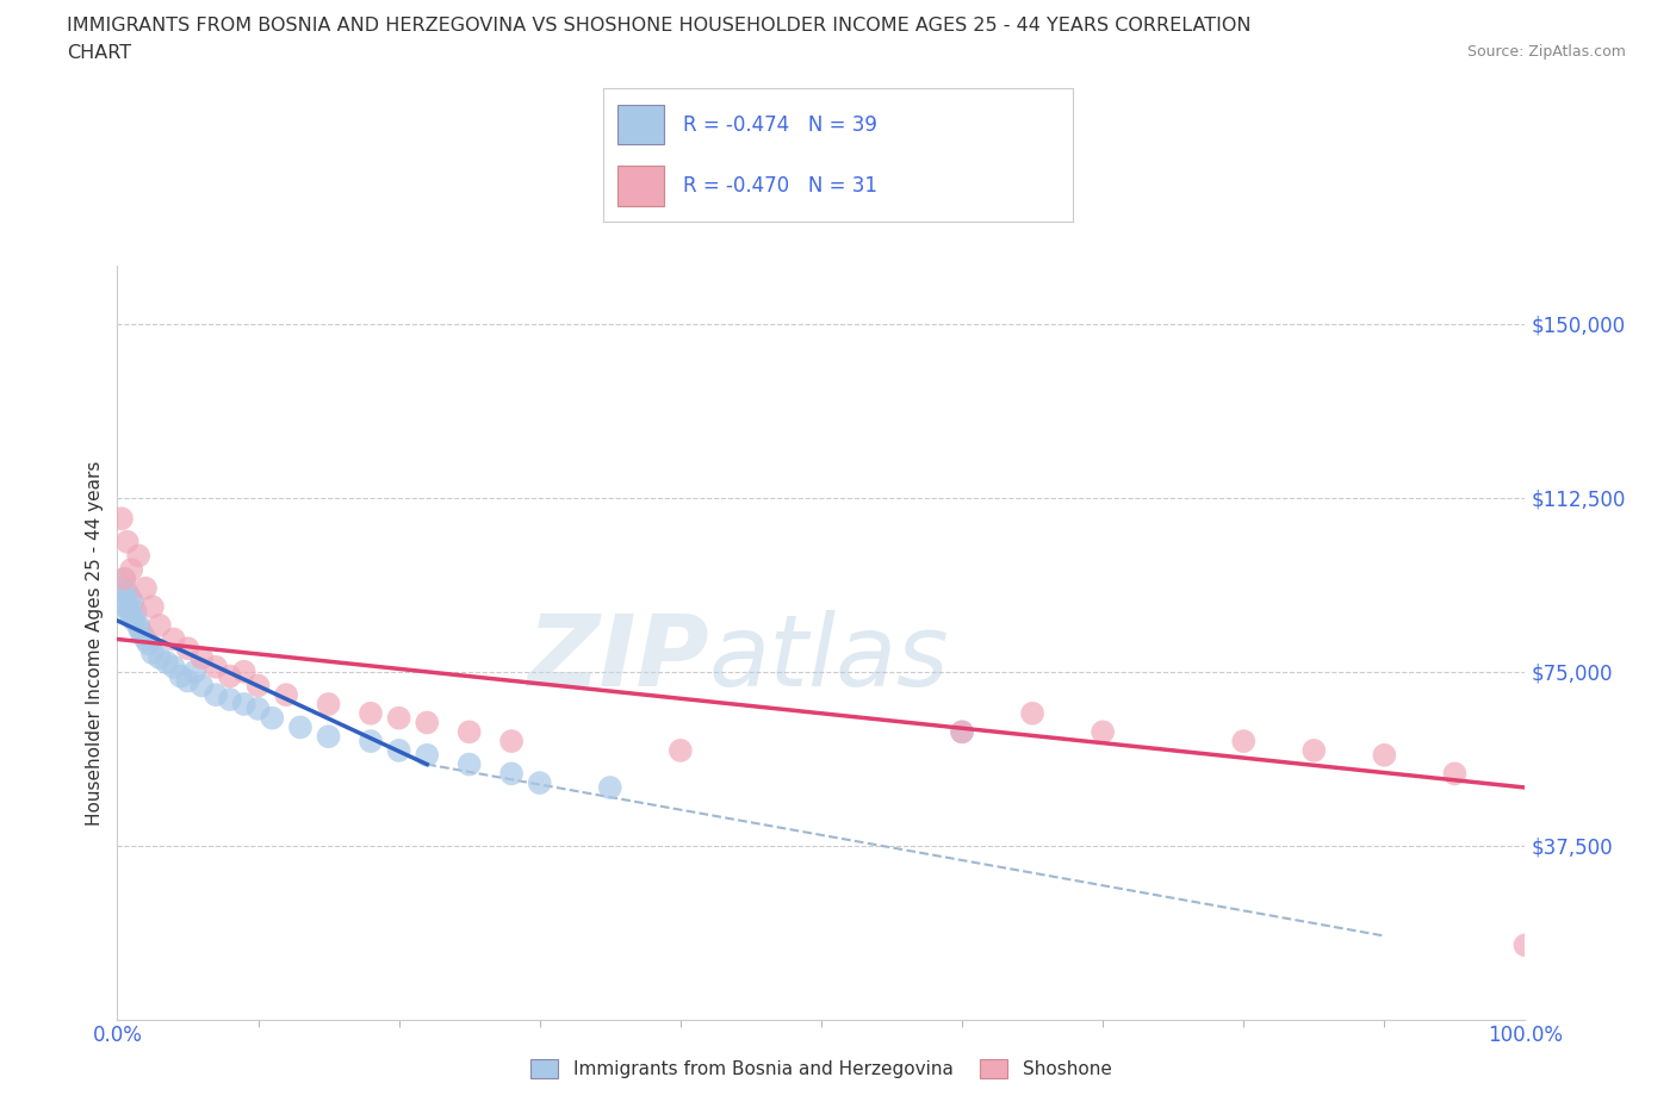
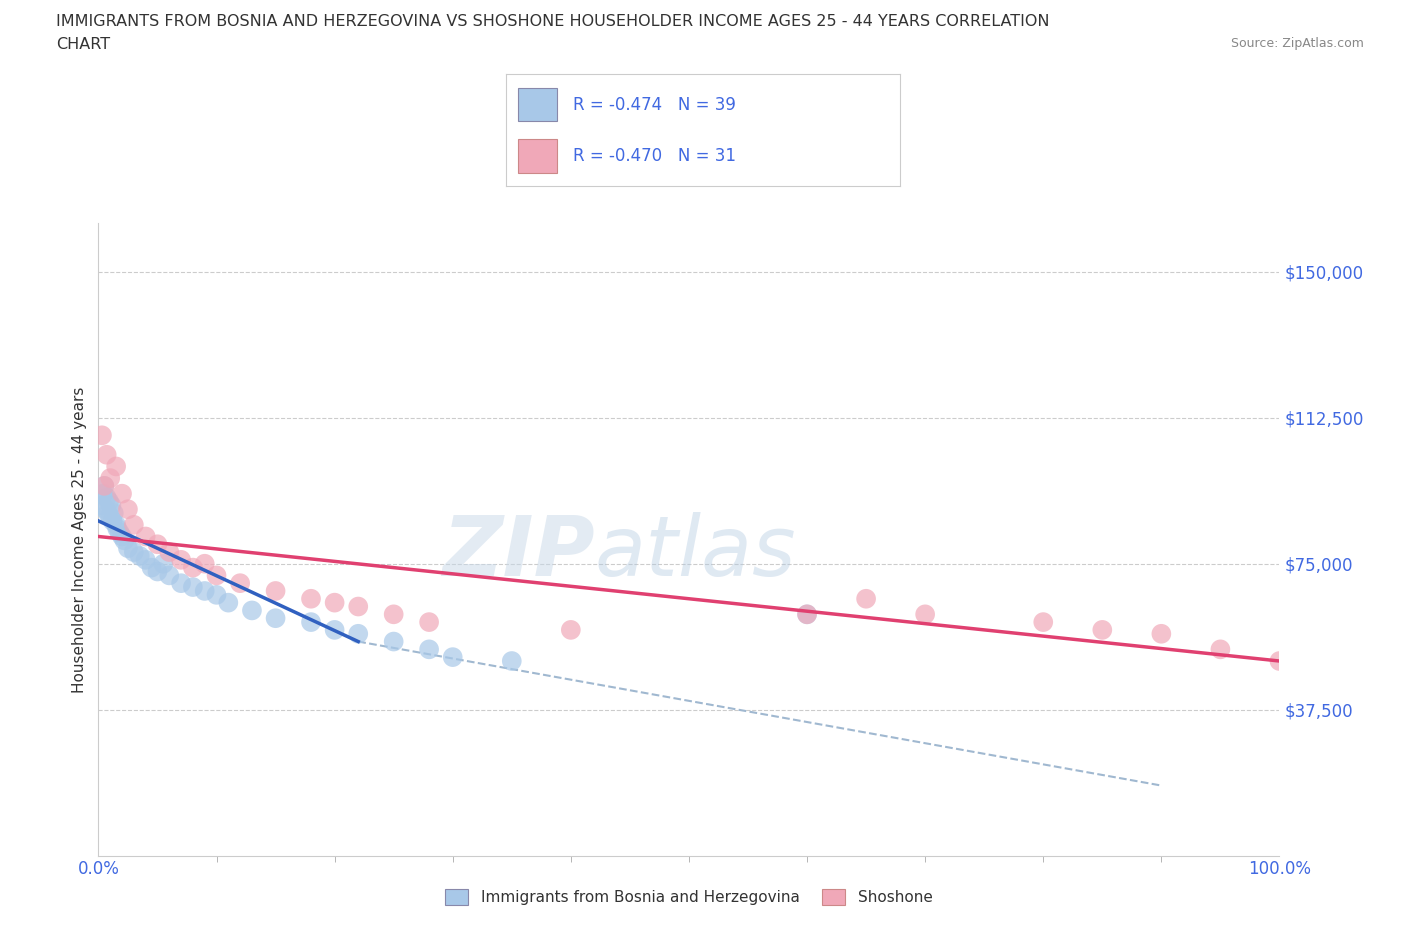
Shoshone/100.0%: $16,000 -> $50,000
